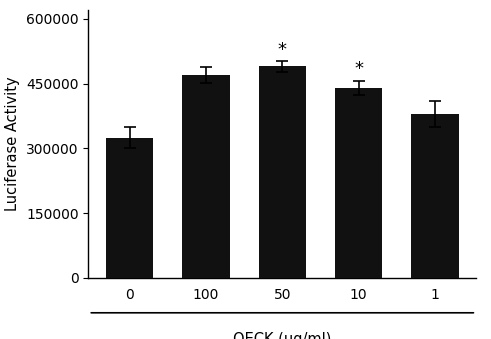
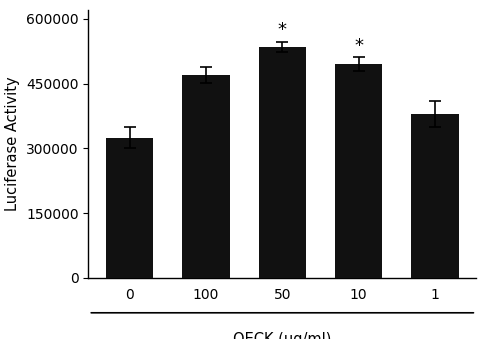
50: 490000 -> 535000
10: 440000 -> 495000
